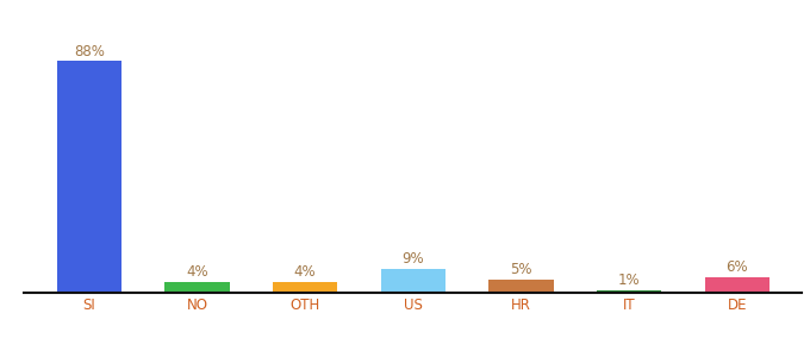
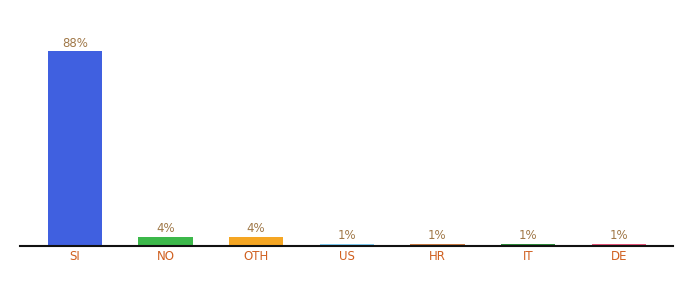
US: 9% -> 1%
HR: 5% -> 1%
DE: 6% -> 1%
